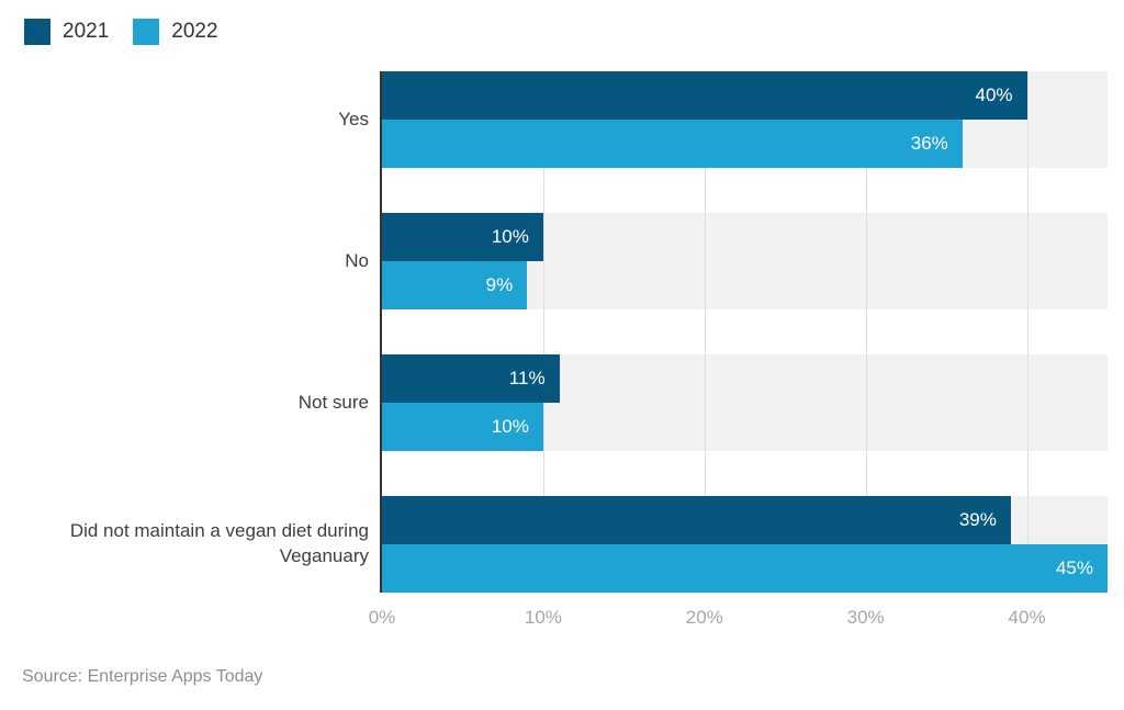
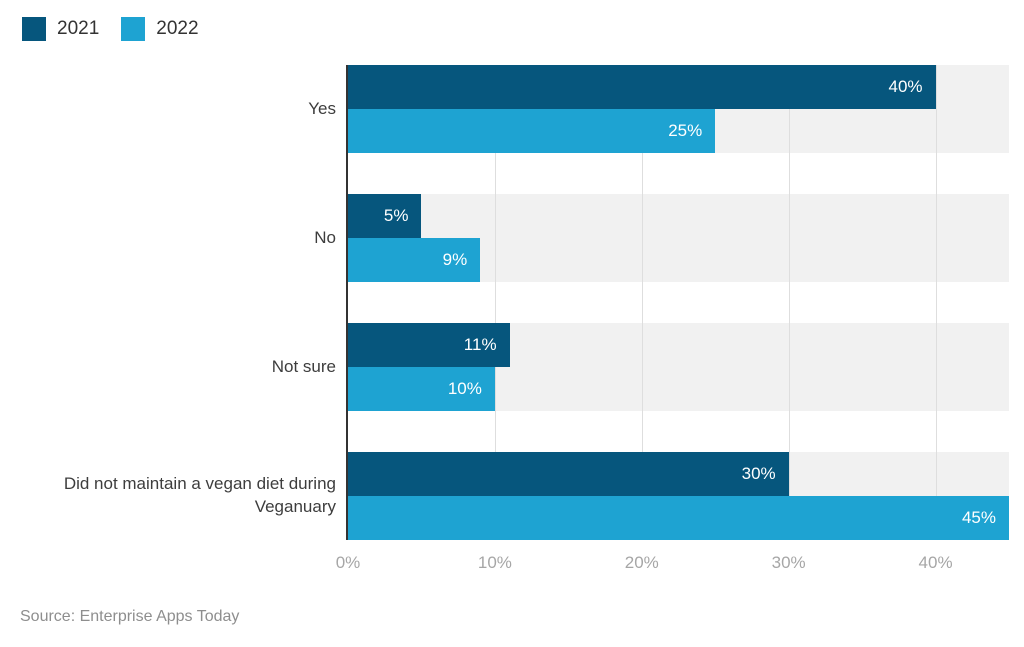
2022/Yes: 36% -> 25%
2021/No: 10% -> 5%
2021/Did not maintain a vegan diet during Veganuary: 39% -> 30%
